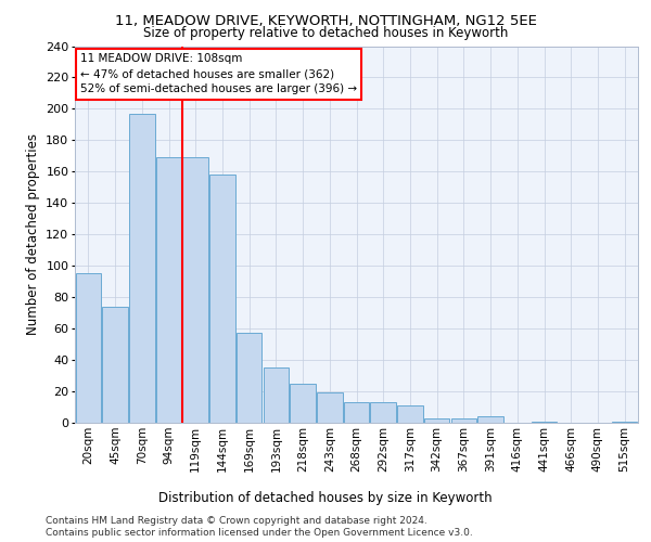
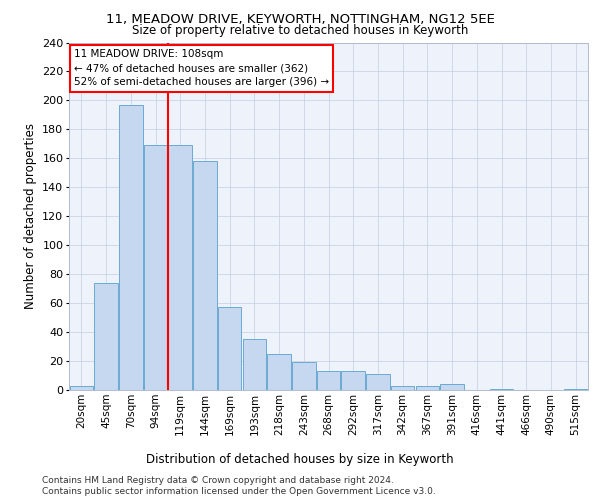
20sqm: 95 -> 3
